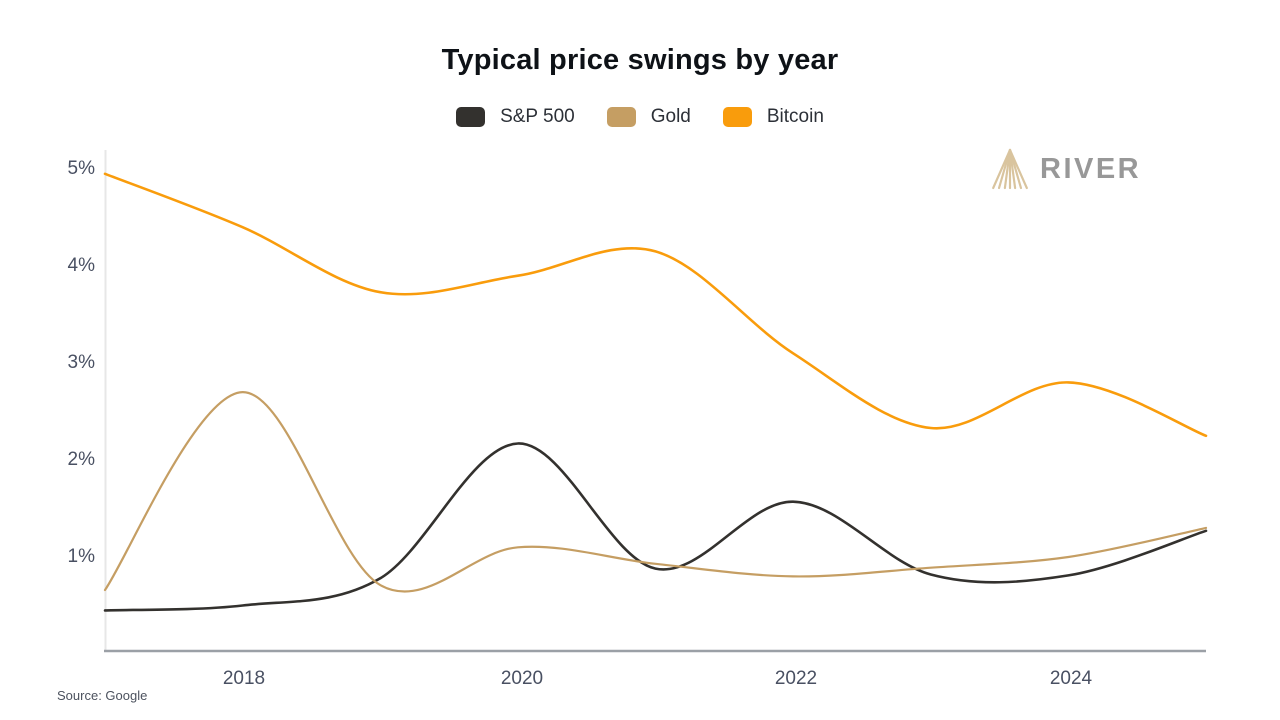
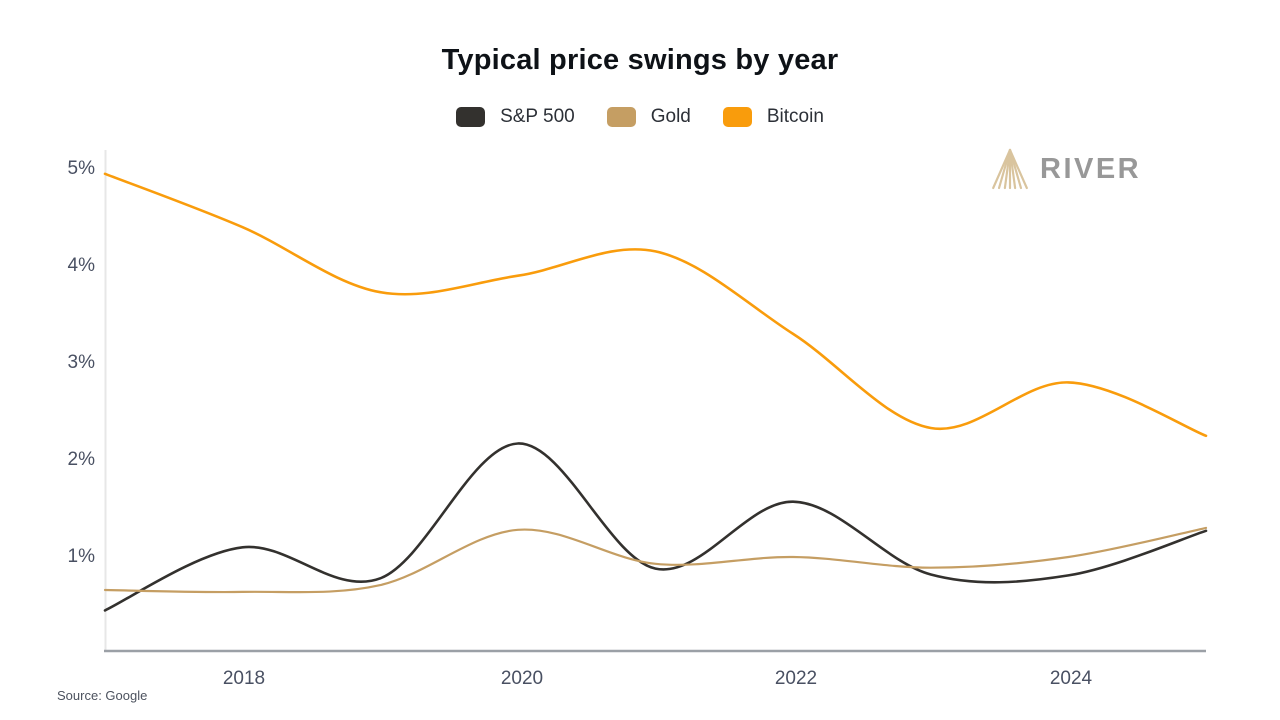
S&P 500/2018: 0.5% -> 1.1%
Gold/2018: 2.7% -> 0.6%
Gold/2020: 1.1% -> 1.3%
Gold/2022: 0.8% -> 1.0%
Bitcoin/2022: 3.1% -> 3.3%
